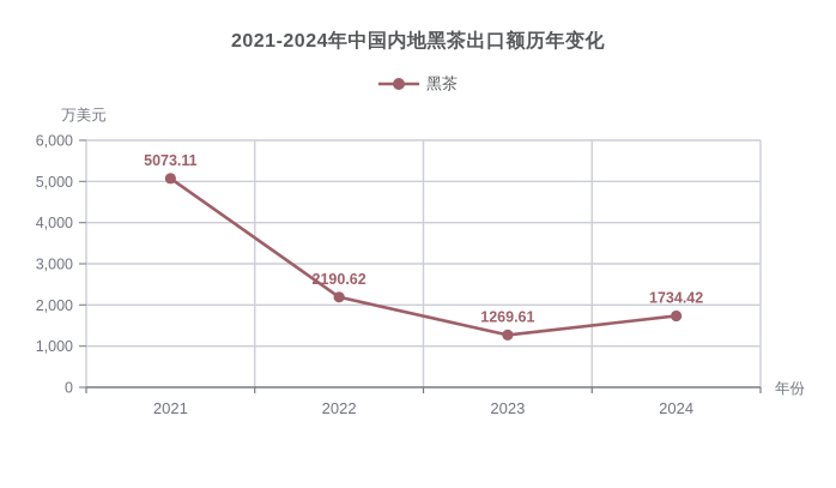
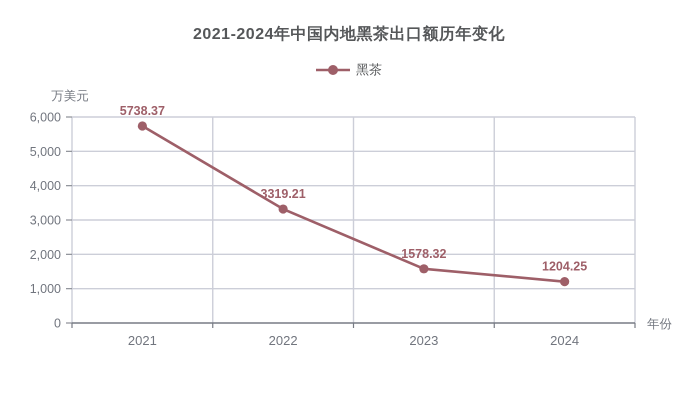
2021: 5073.11 -> 5738.37
2022: 2190.62 -> 3319.21
2023: 1269.61 -> 1578.32
2024: 1734.42 -> 1204.25
